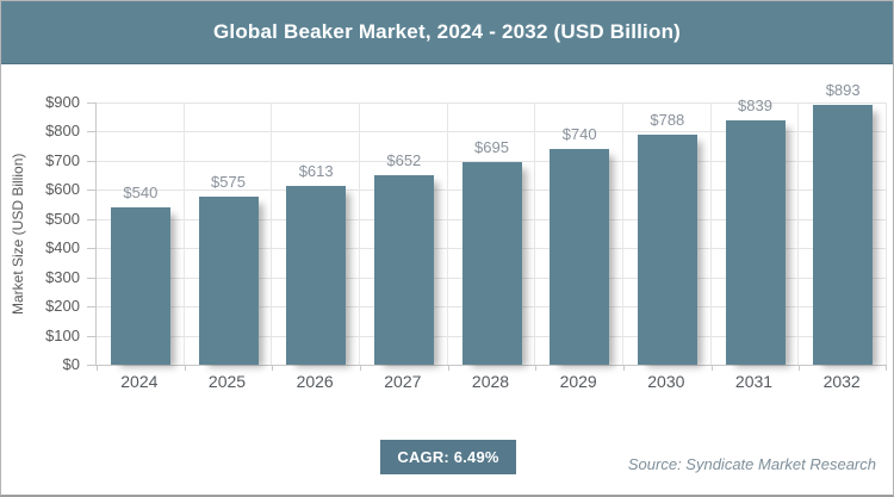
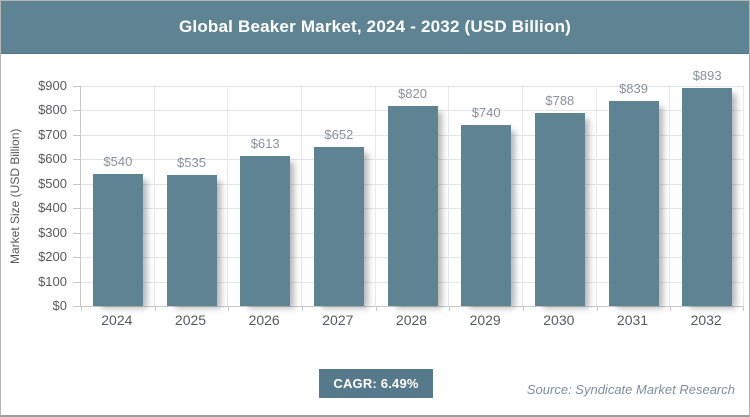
2025: $575 -> $535
2028: $695 -> $820
